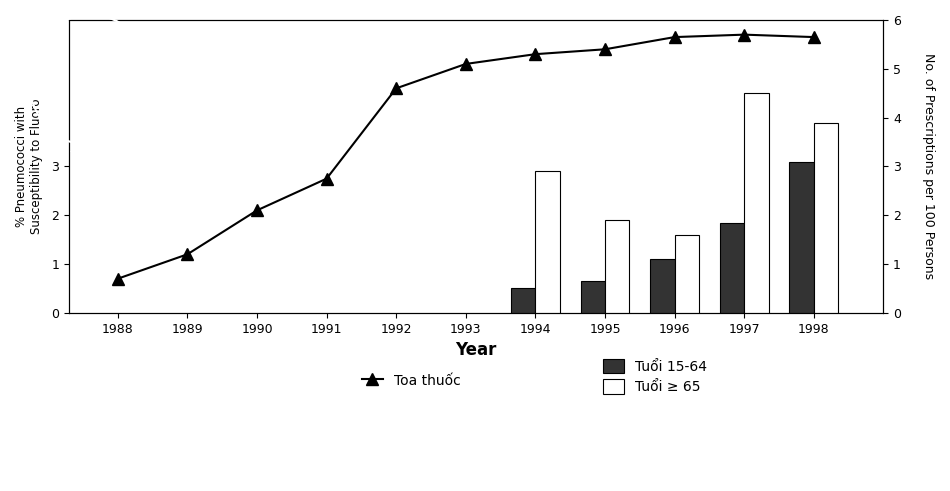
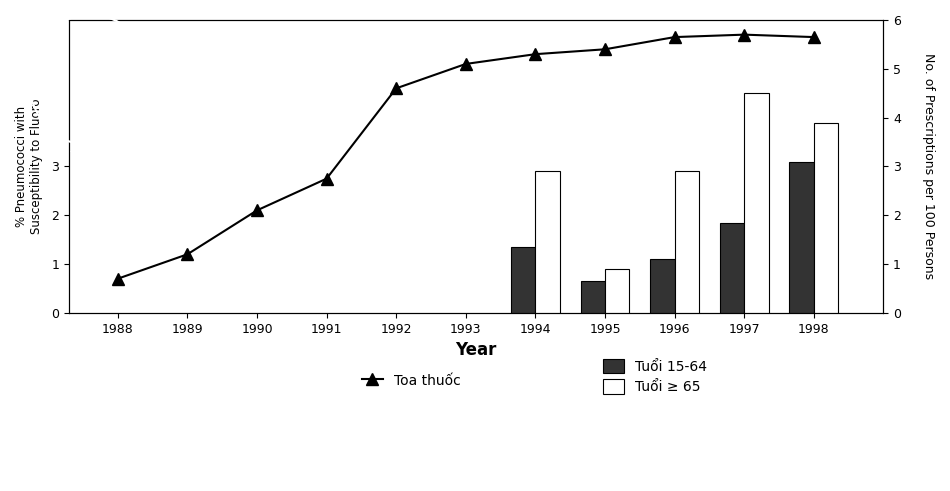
Tuổi 15-64/1994: 0.50 -> 1.35
Tuổi ≥ 65/1995: 1.9 -> 0.9
Tuổi ≥ 65/1996: 1.6 -> 2.9
